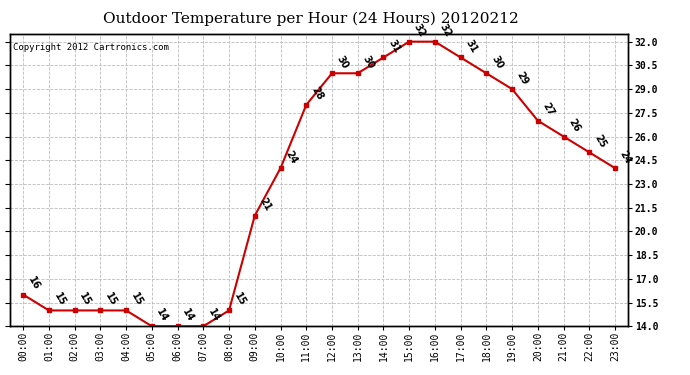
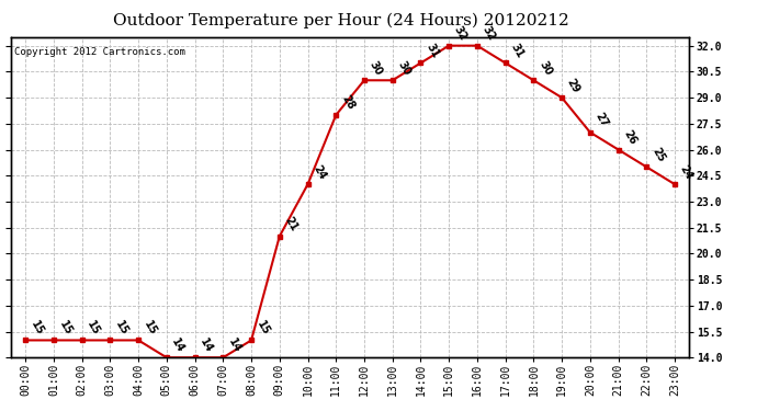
00:00: 16 -> 15
